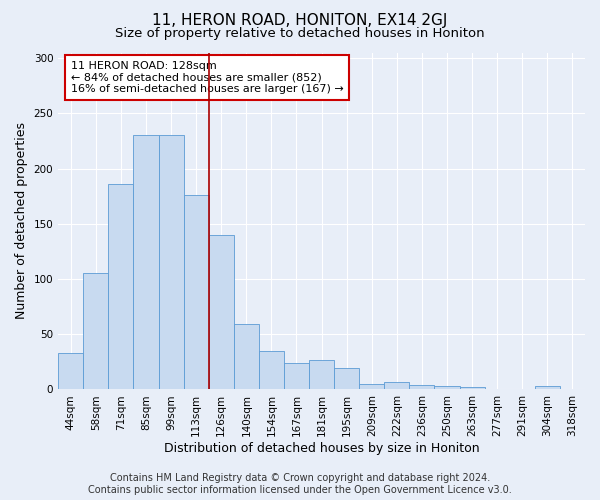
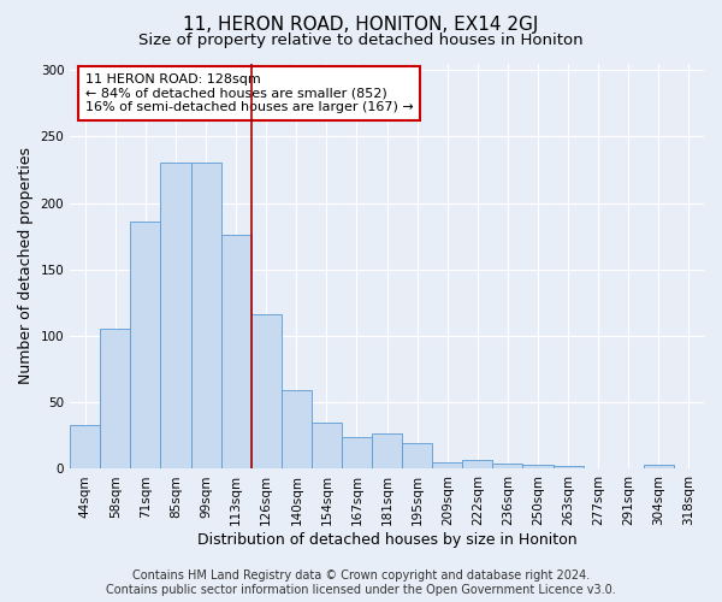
126sqm: 140 -> 116
